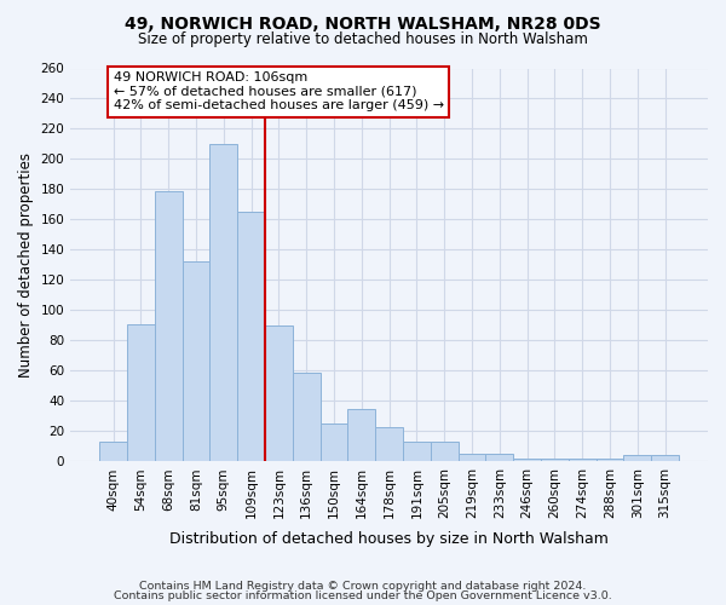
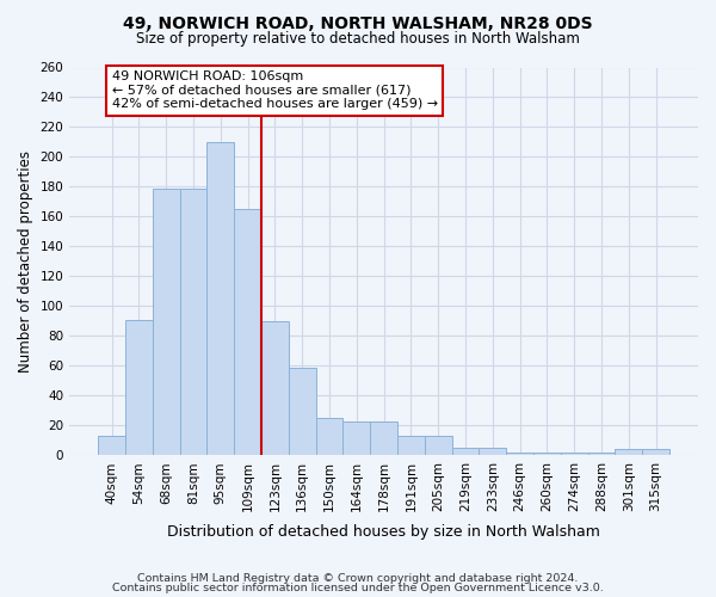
81sqm: 132 -> 179
164sqm: 35 -> 23
